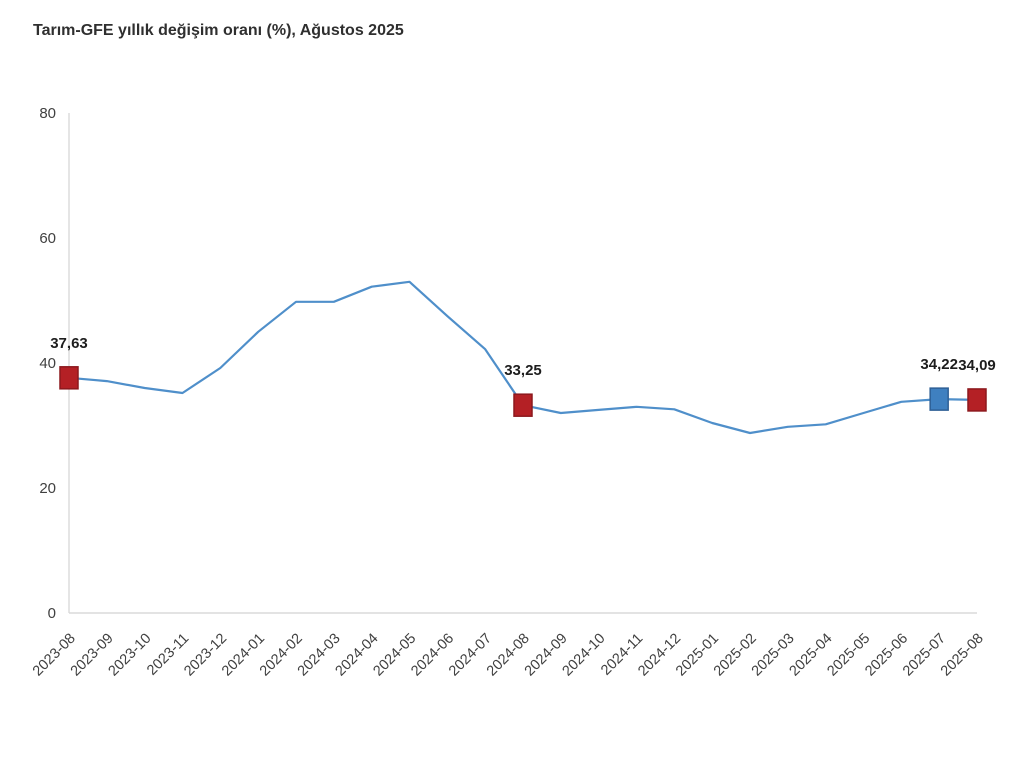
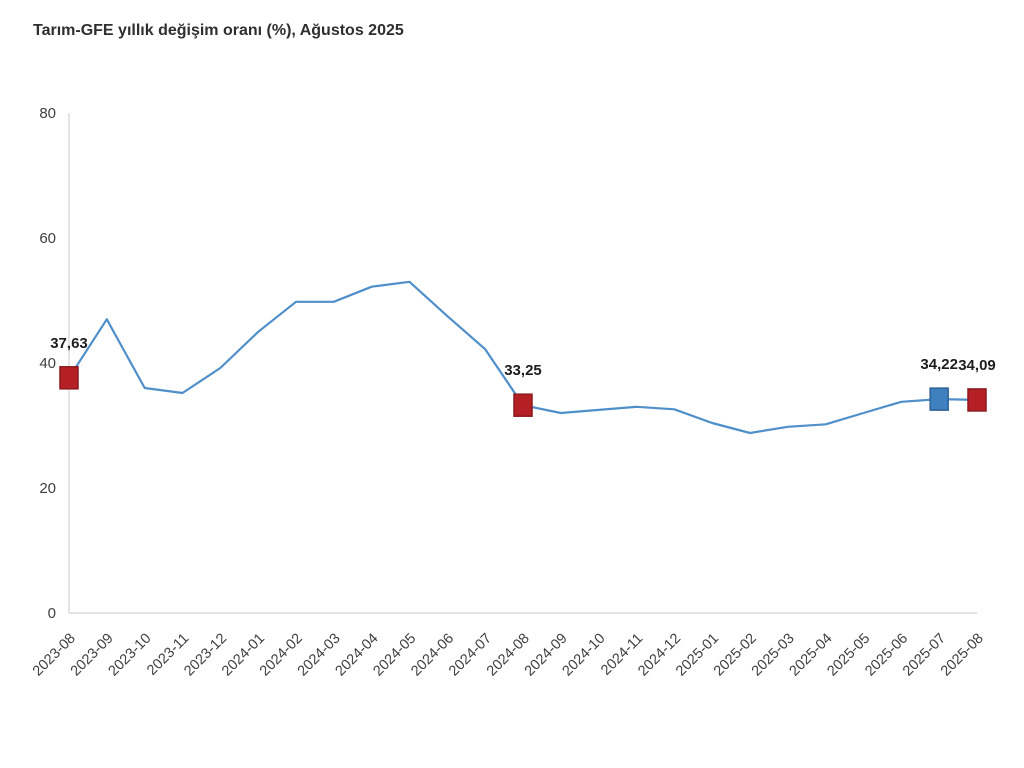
2023-09: 37 -> 47
